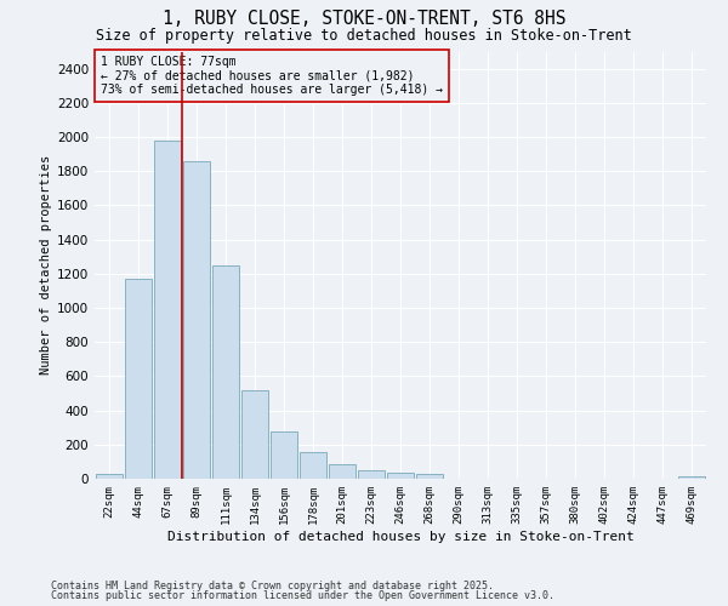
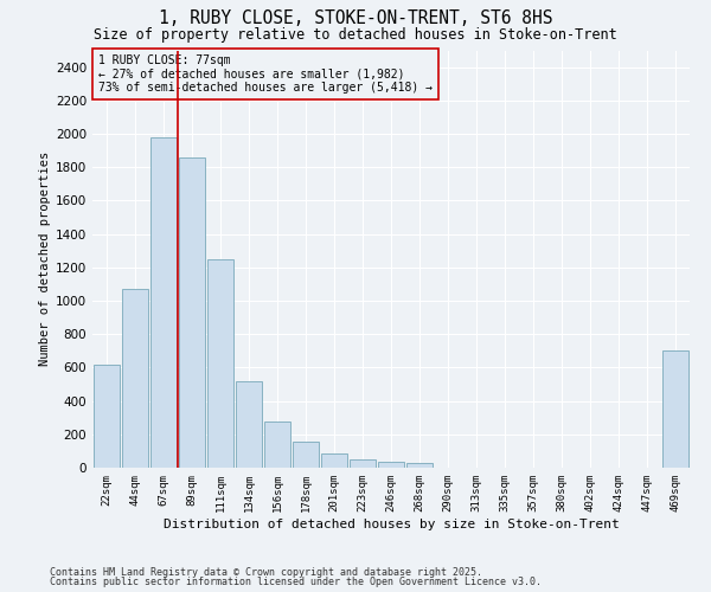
22sqm: 20 -> 620
44sqm: 1170 -> 1070
469sqm: 20 -> 700
